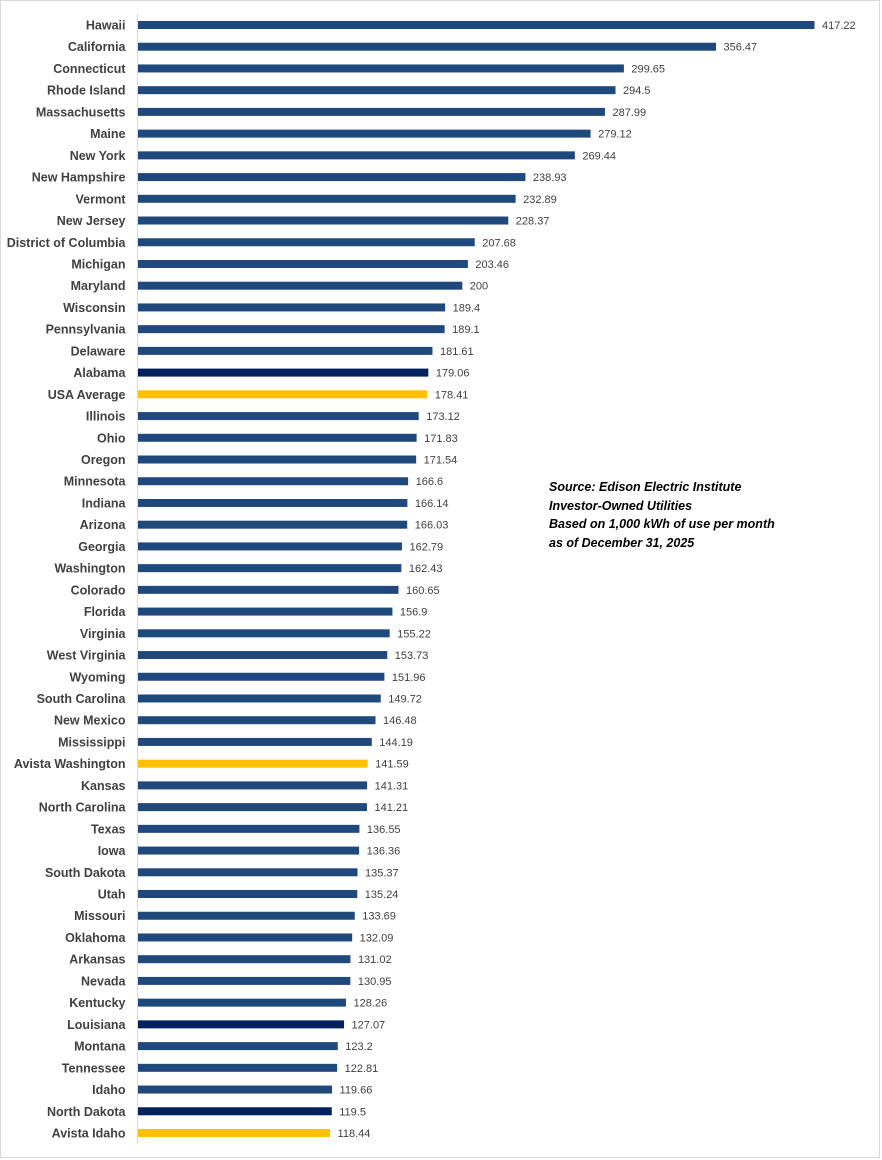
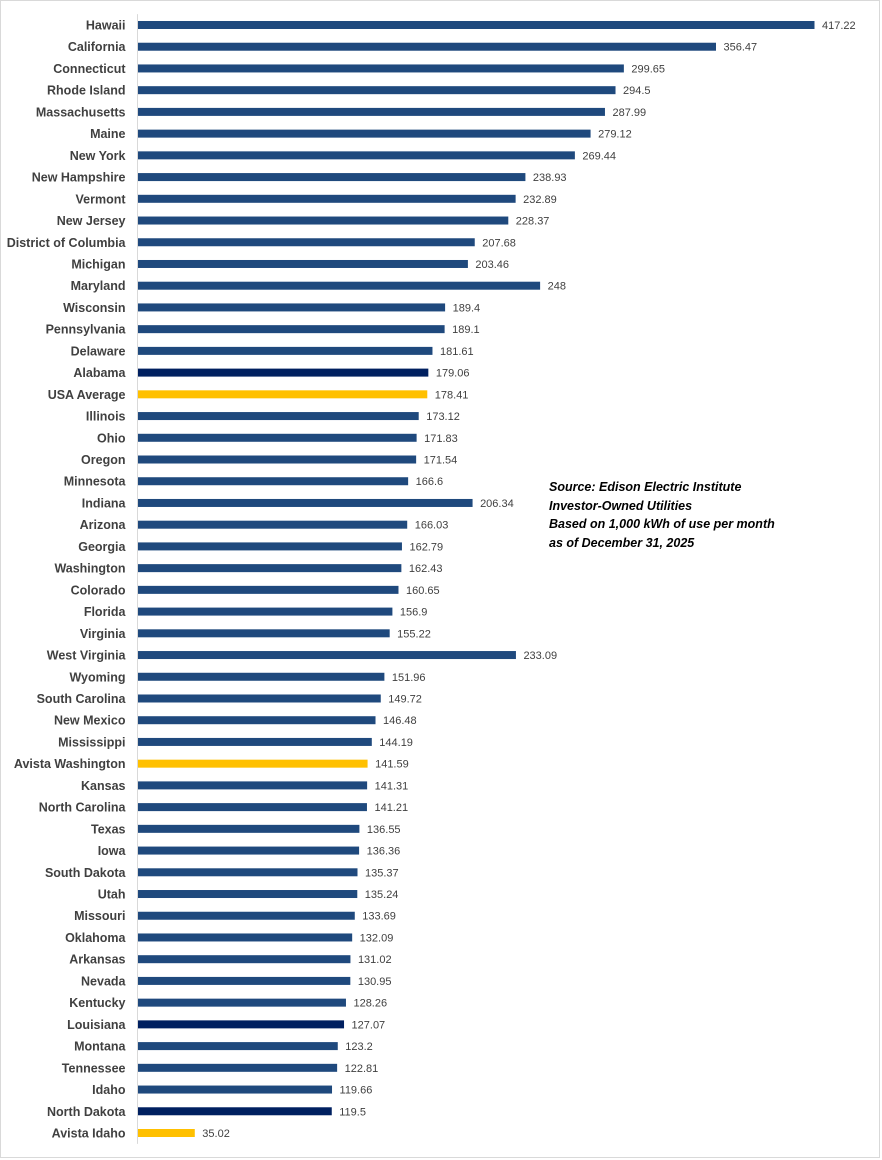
Maryland: 200 -> 248
Indiana: 166.14 -> 206.34
West Virginia: 153.73 -> 233.09
Avista Idaho: 118.44 -> 35.02
